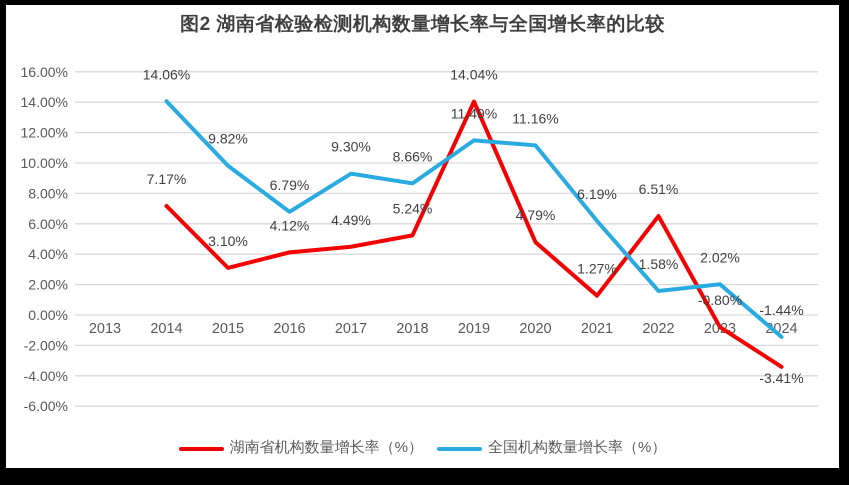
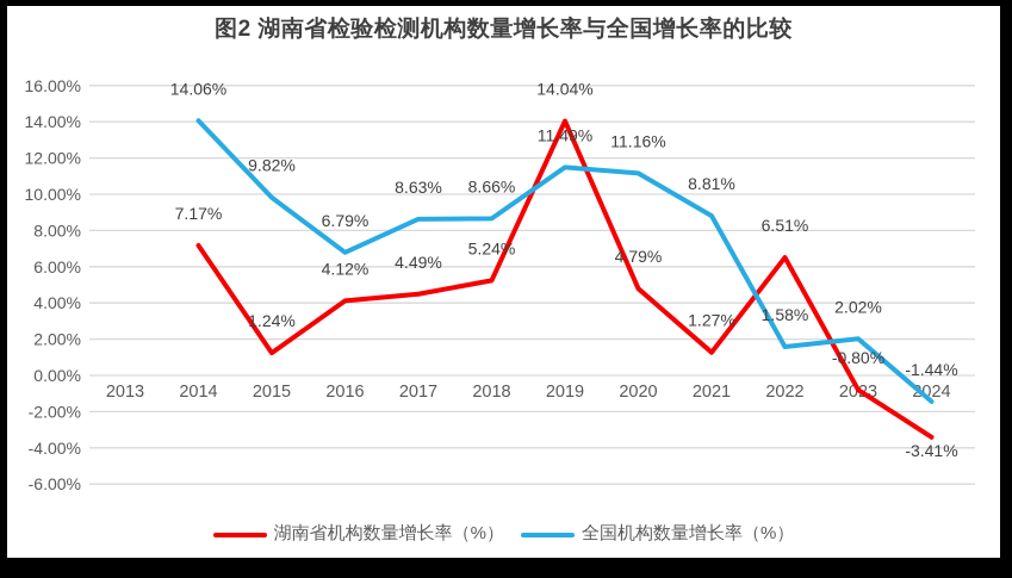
湖南省机构数量增长率（%）/2015: 3.10% -> 1.24%
全国机构数量增长率（%）/2017: 9.30% -> 8.63%
全国机构数量增长率（%）/2021: 6.19% -> 8.81%
